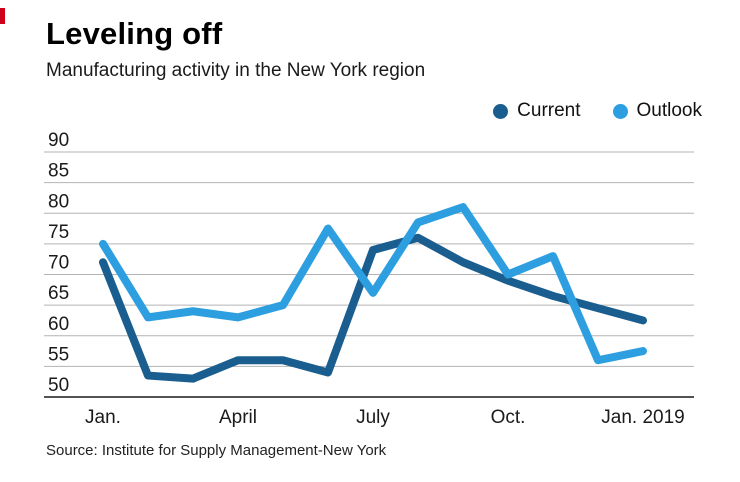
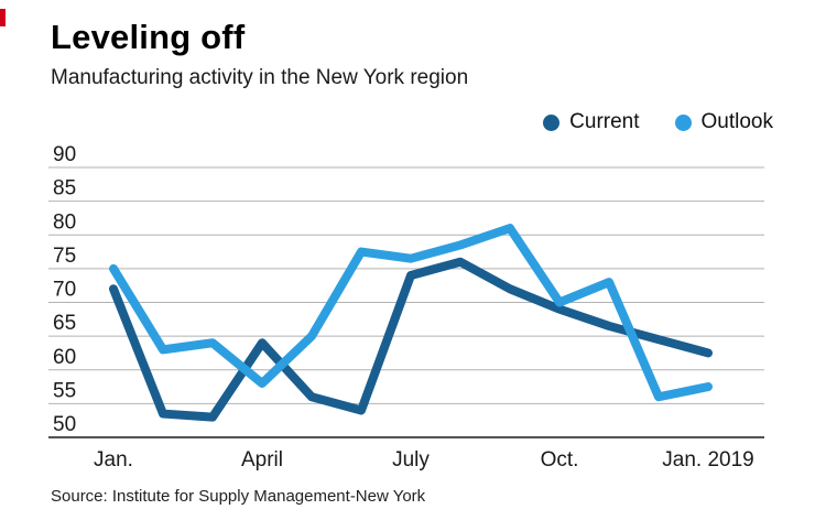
Current/April: 56 -> 64
Outlook/April: 63 -> 58
Outlook/July: 67 -> 76
